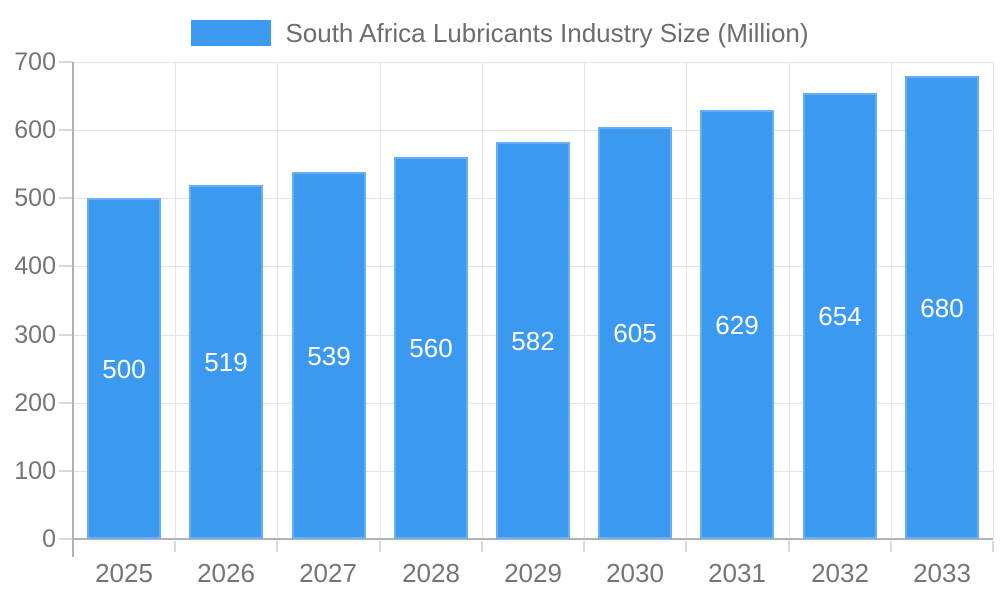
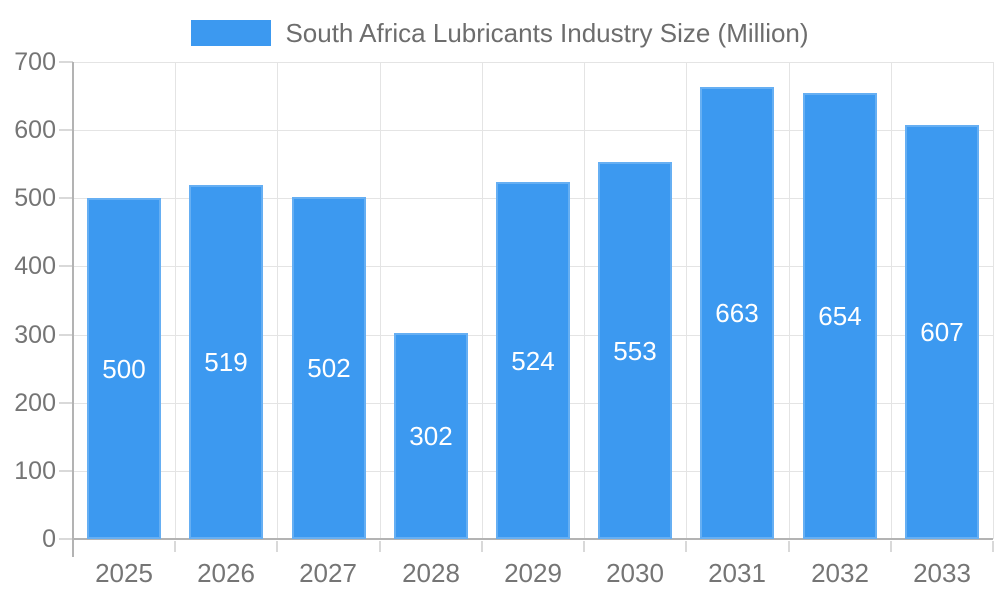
2027: 539 -> 502
2028: 560 -> 302
2029: 582 -> 524
2030: 605 -> 553
2031: 629 -> 663
2033: 680 -> 607
